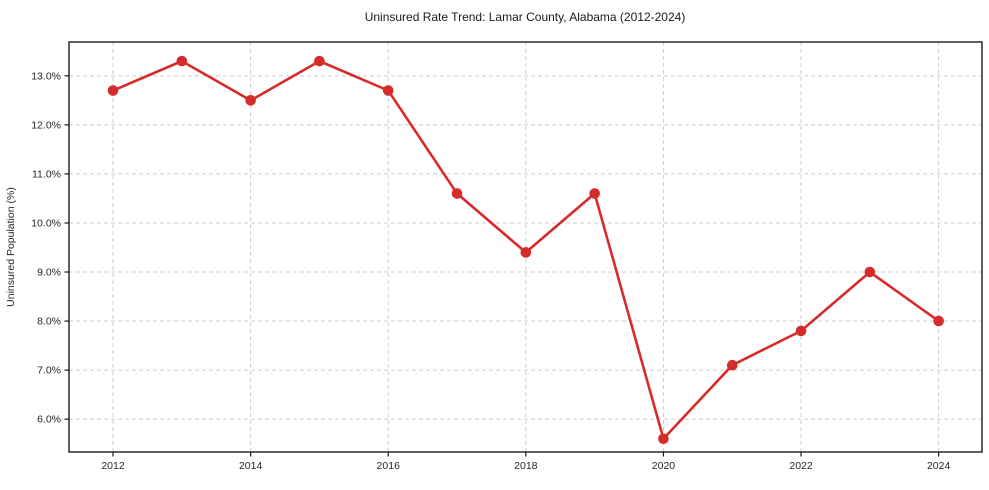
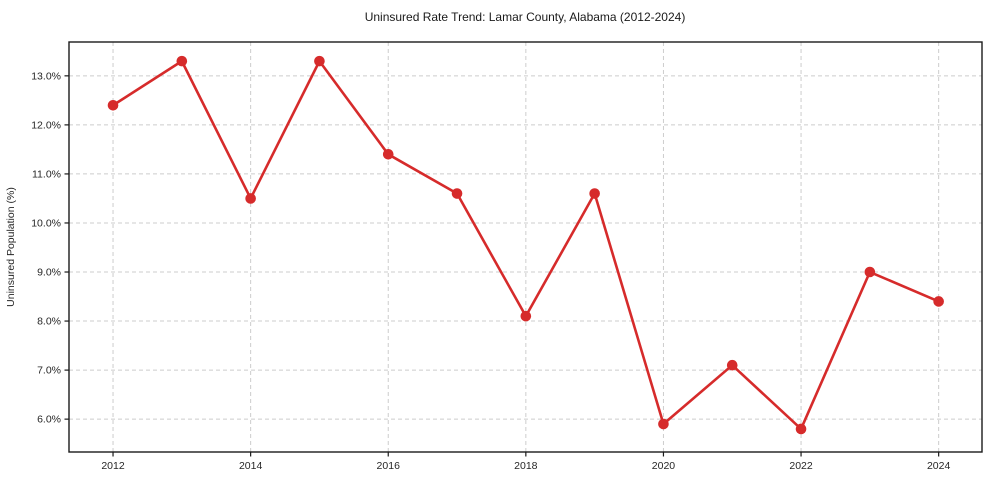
2012: 12.7% -> 12.4%
2014: 12.5% -> 10.5%
2016: 12.7% -> 11.4%
2018: 9.4% -> 8.1%
2020: 5.6% -> 5.9%
2022: 7.8% -> 5.8%
2024: 8.0% -> 8.4%
